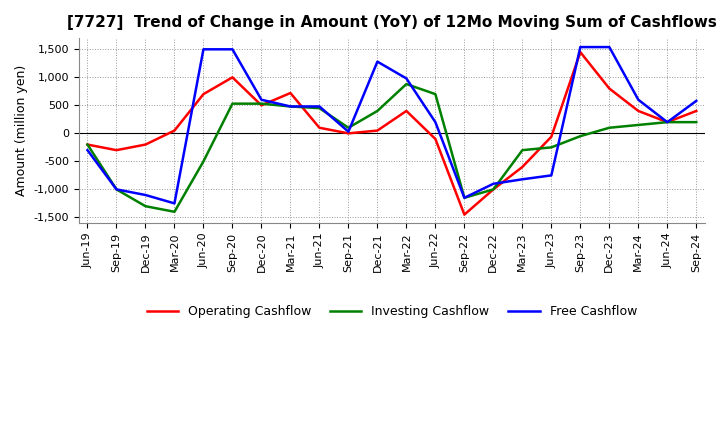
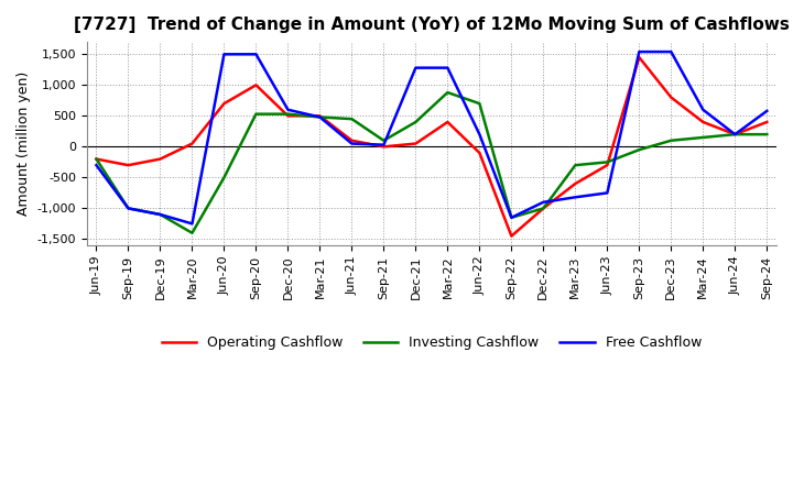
Investing Cashflow/Dec-19: -1,300 -> -1,100
Operating Cashflow/Mar-21: 720 -> 500
Free Cashflow/Jun-21: 480 -> 50
Free Cashflow/Mar-22: 980 -> 1,280
Operating Cashflow/Jun-23: -60 -> -300
